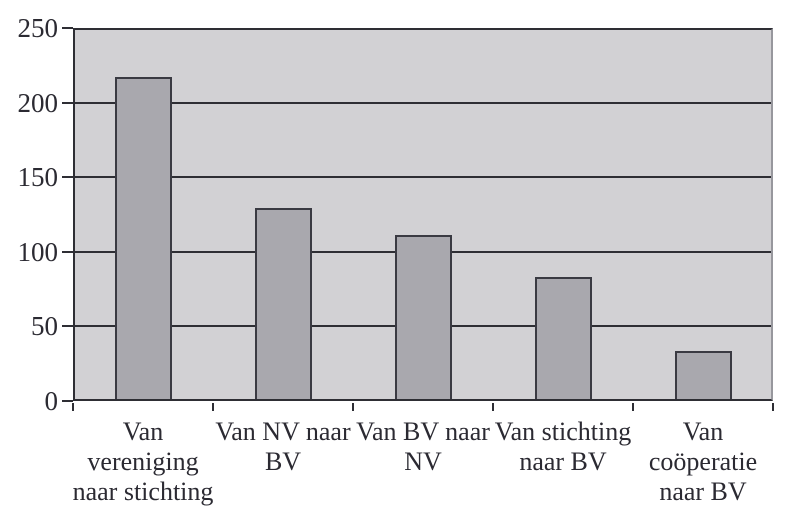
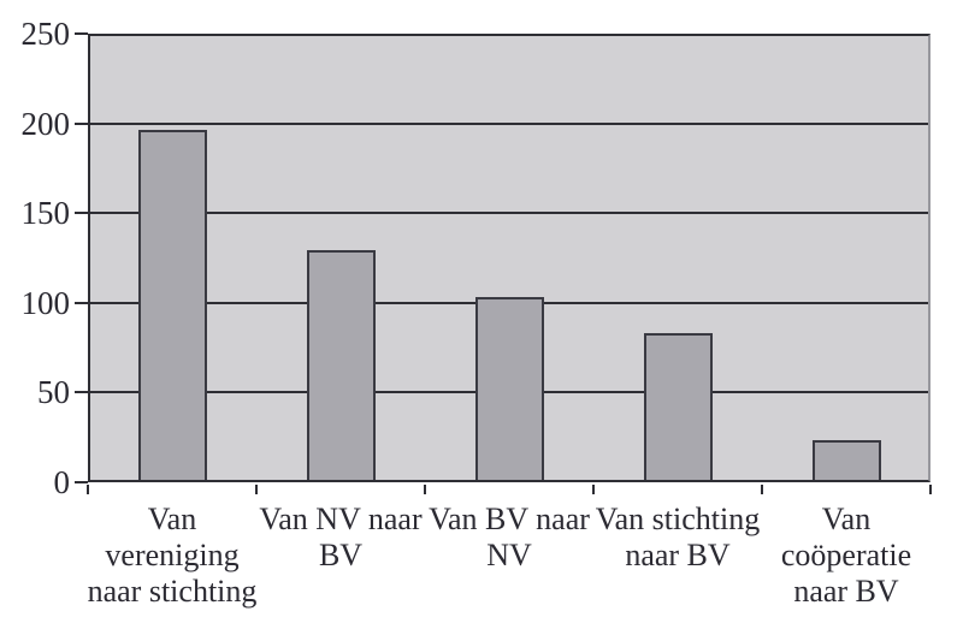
Van vereniging naar stichting: 216 -> 195
Van BV naar NV: 110 -> 102
Van coöperatie naar BV: 32 -> 22
